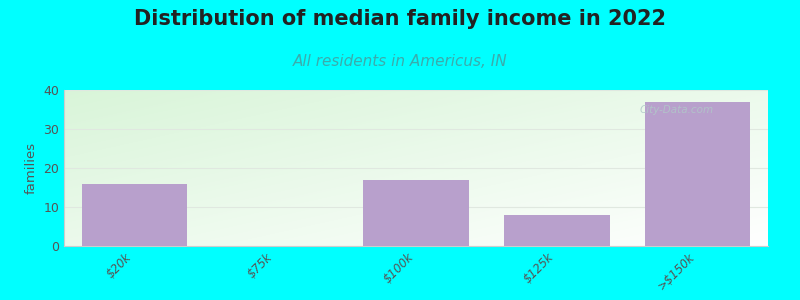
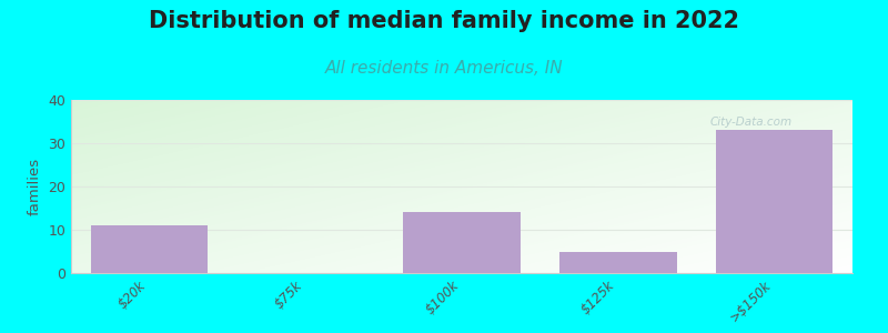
$20k: 16 -> 11
$100k: 17 -> 14
$125k: 8 -> 5
>$150k: 37 -> 33
